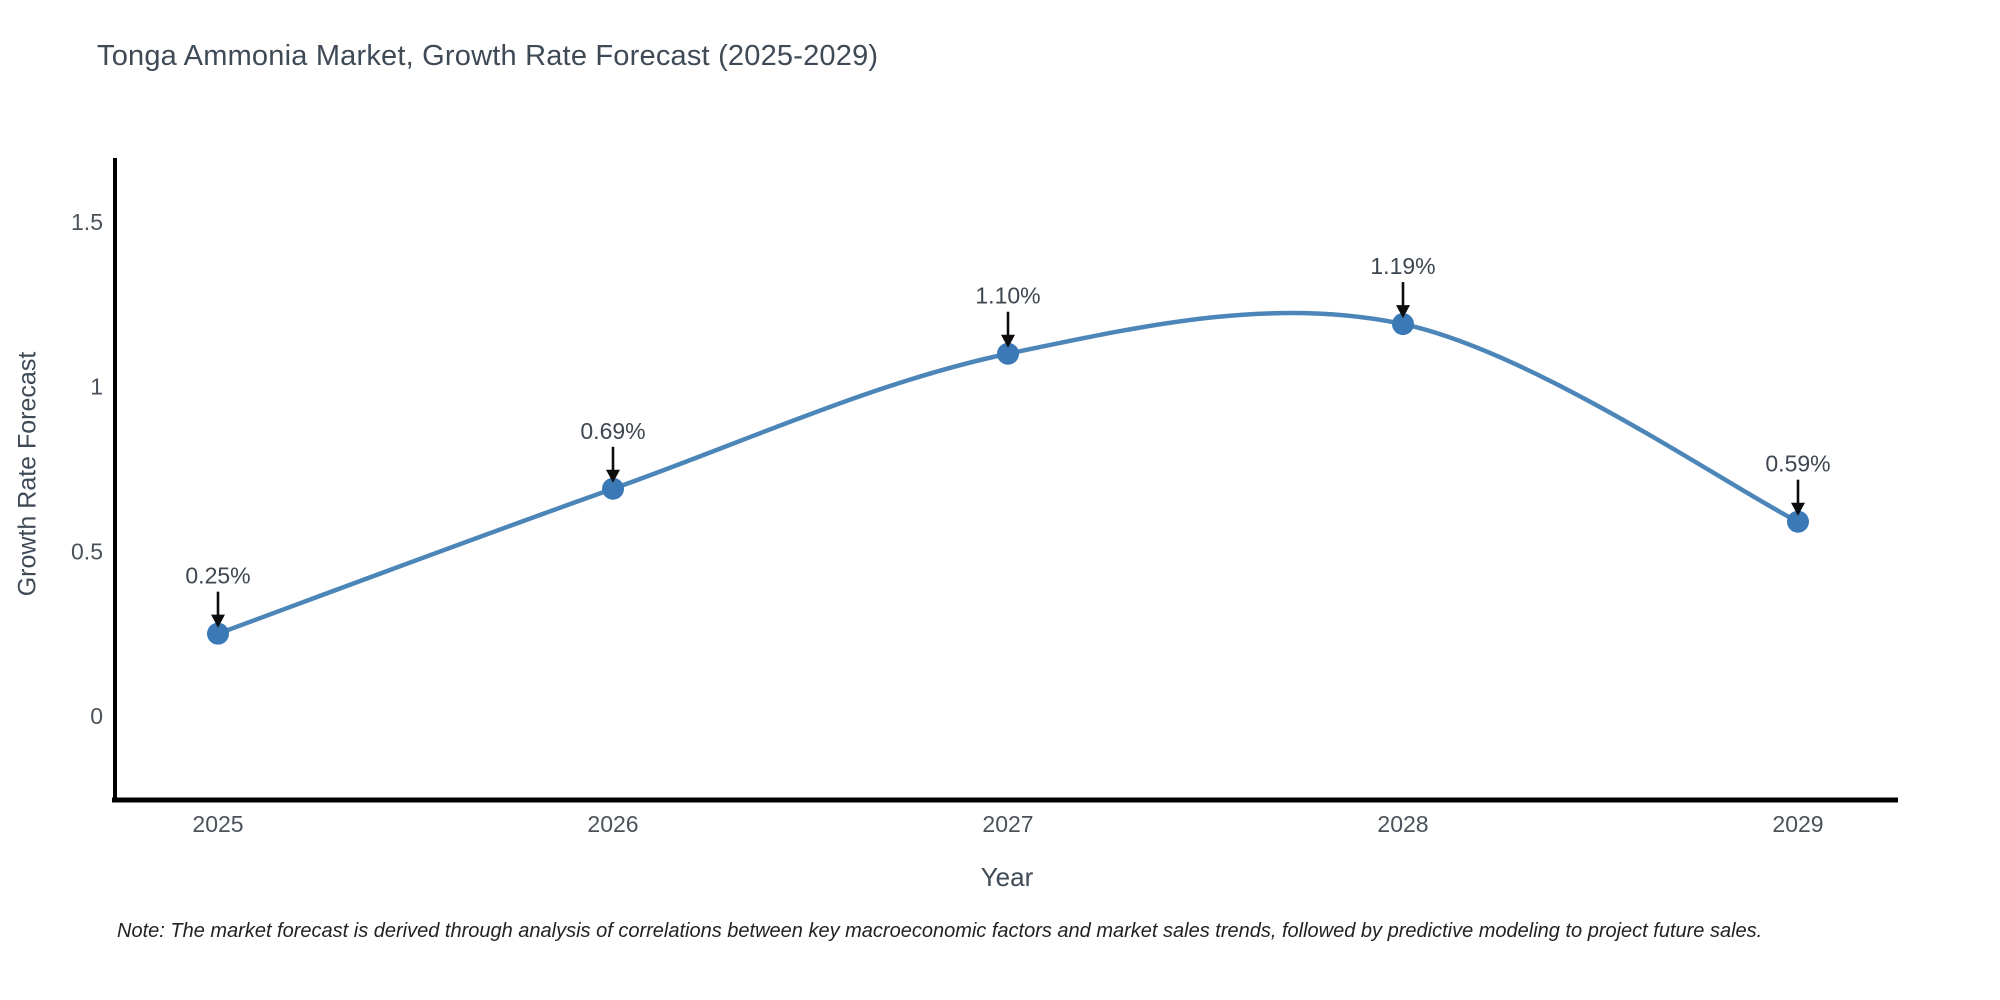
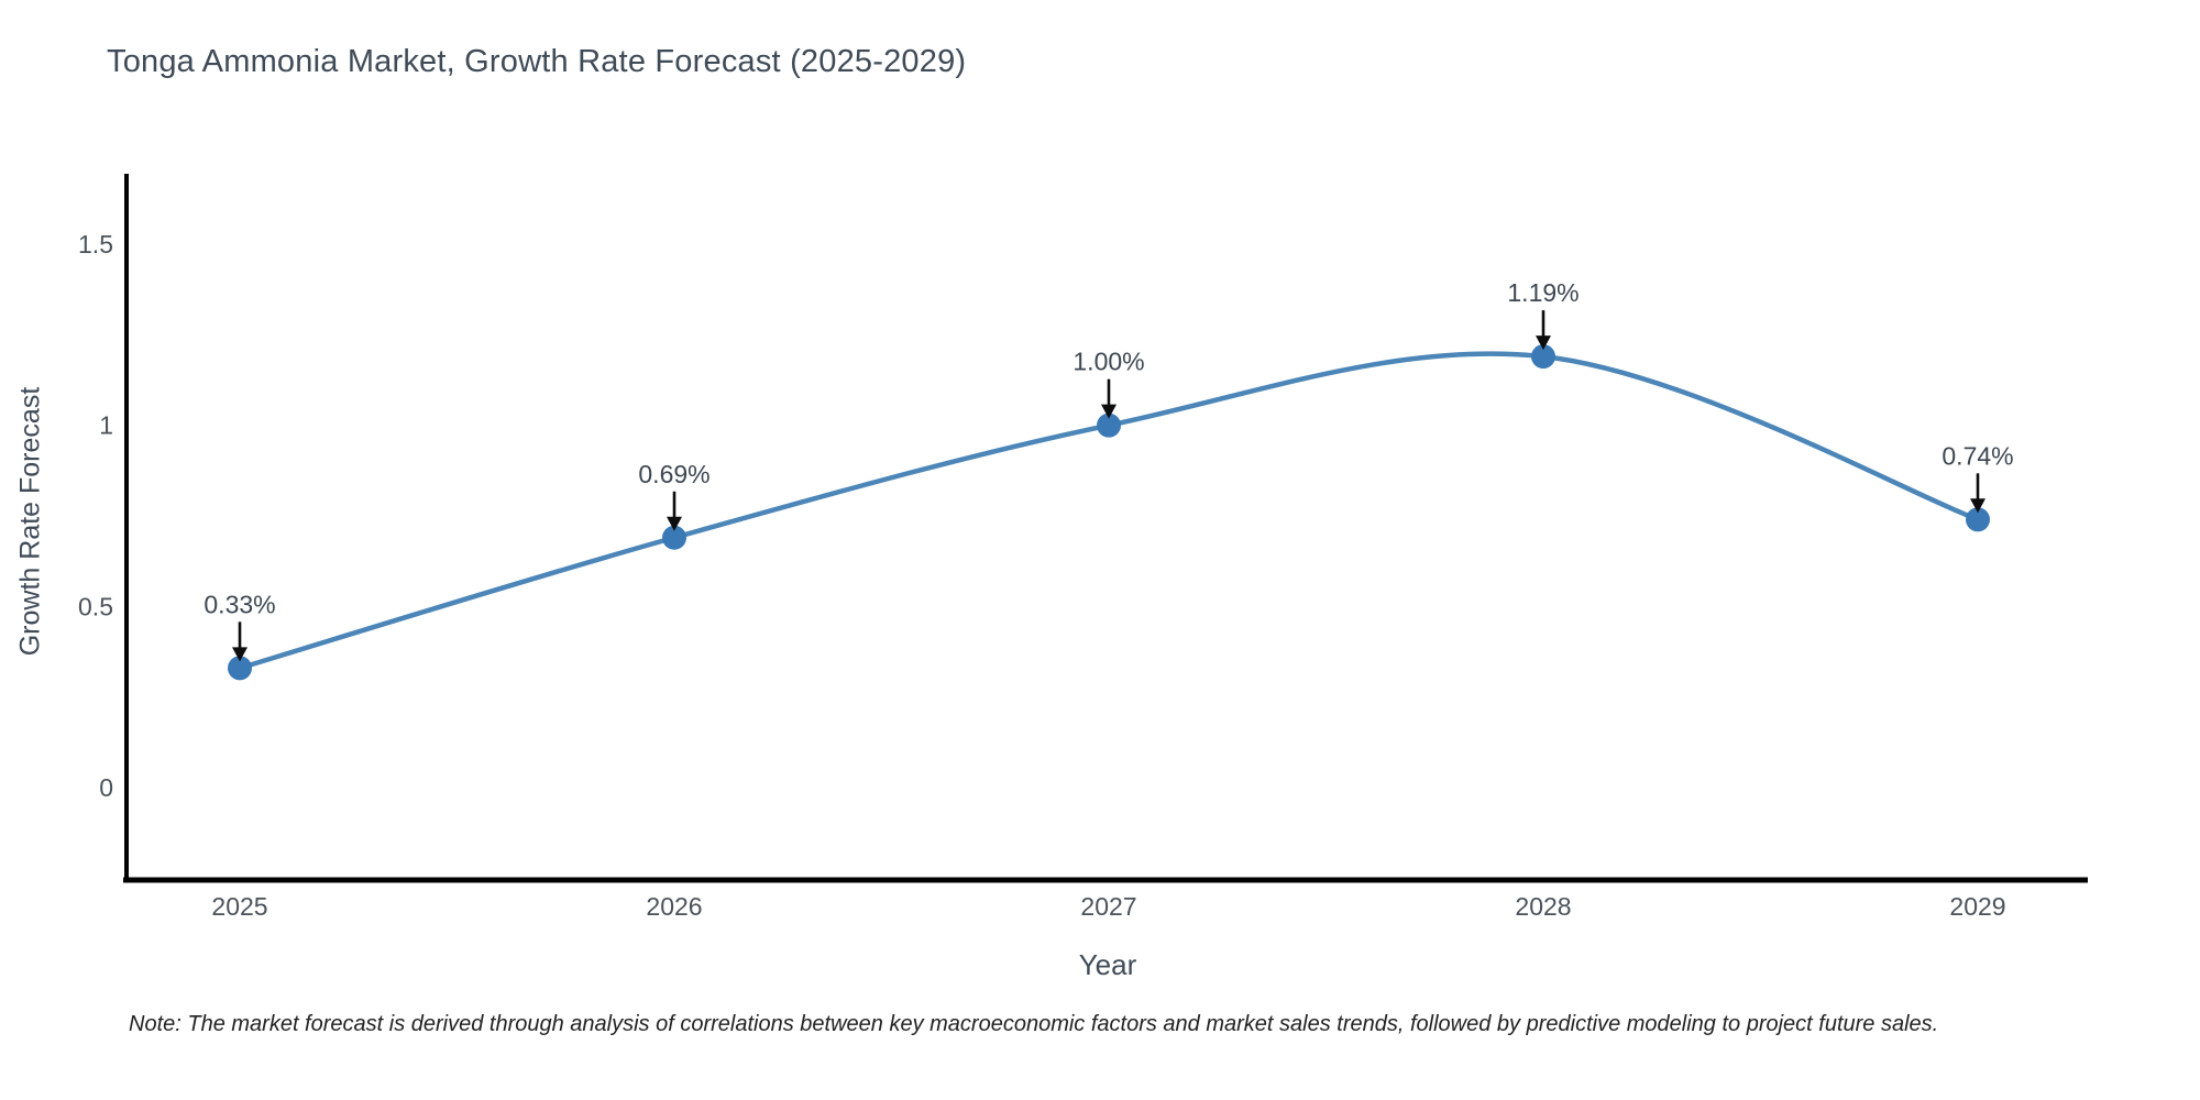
2025: 0.25% -> 0.33%
2027: 1.10% -> 1.00%
2029: 0.59% -> 0.74%
